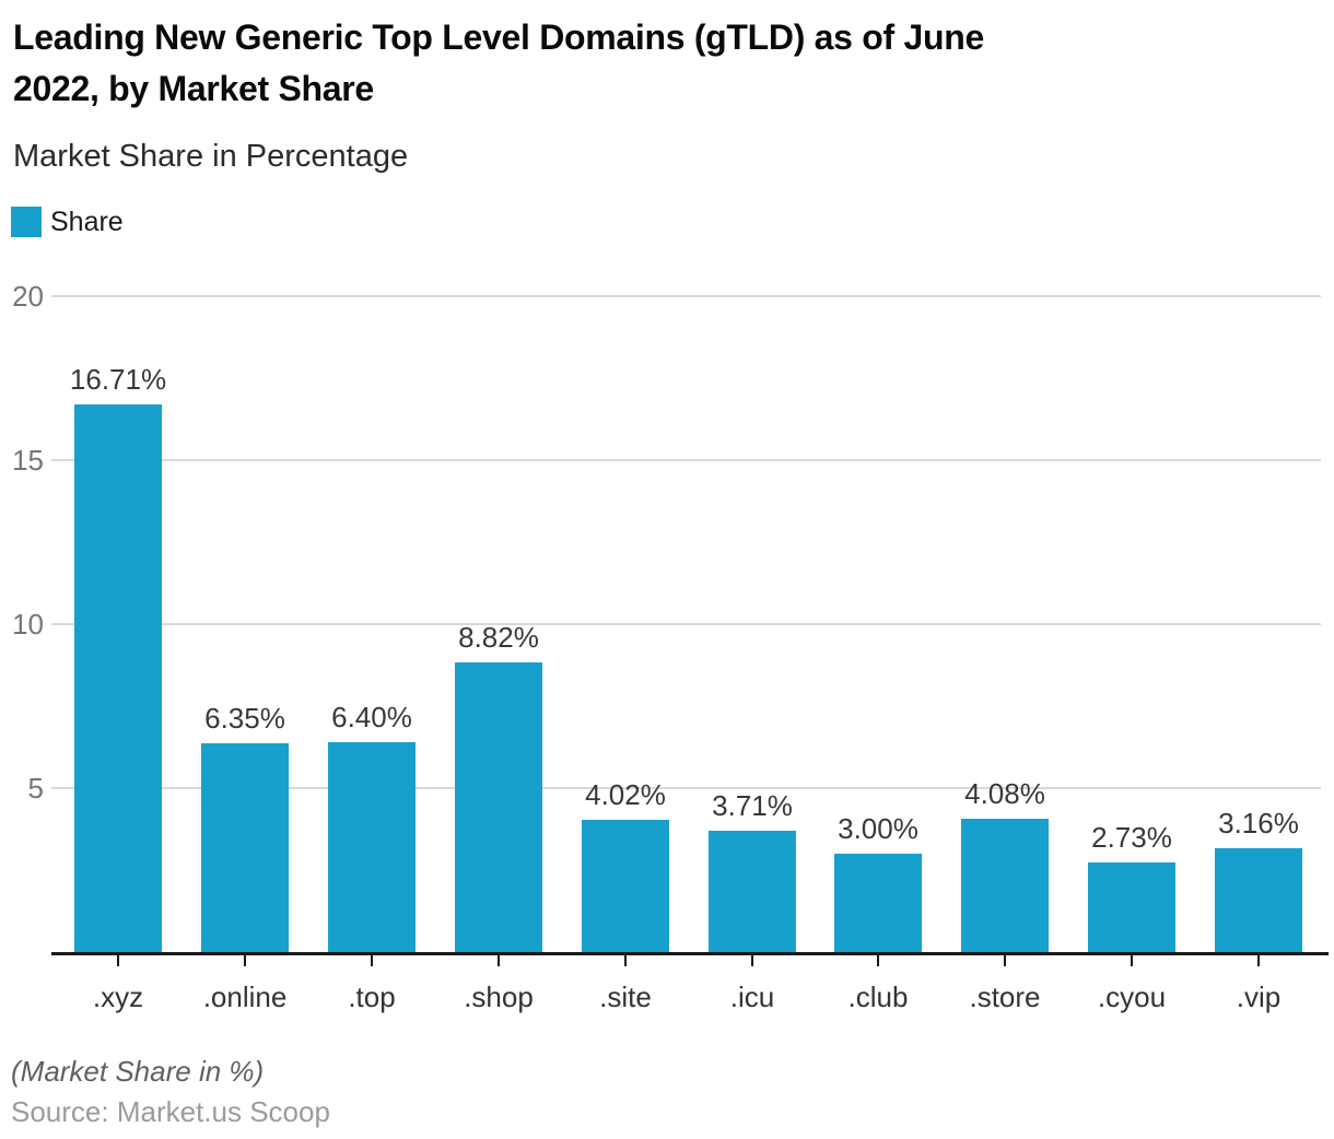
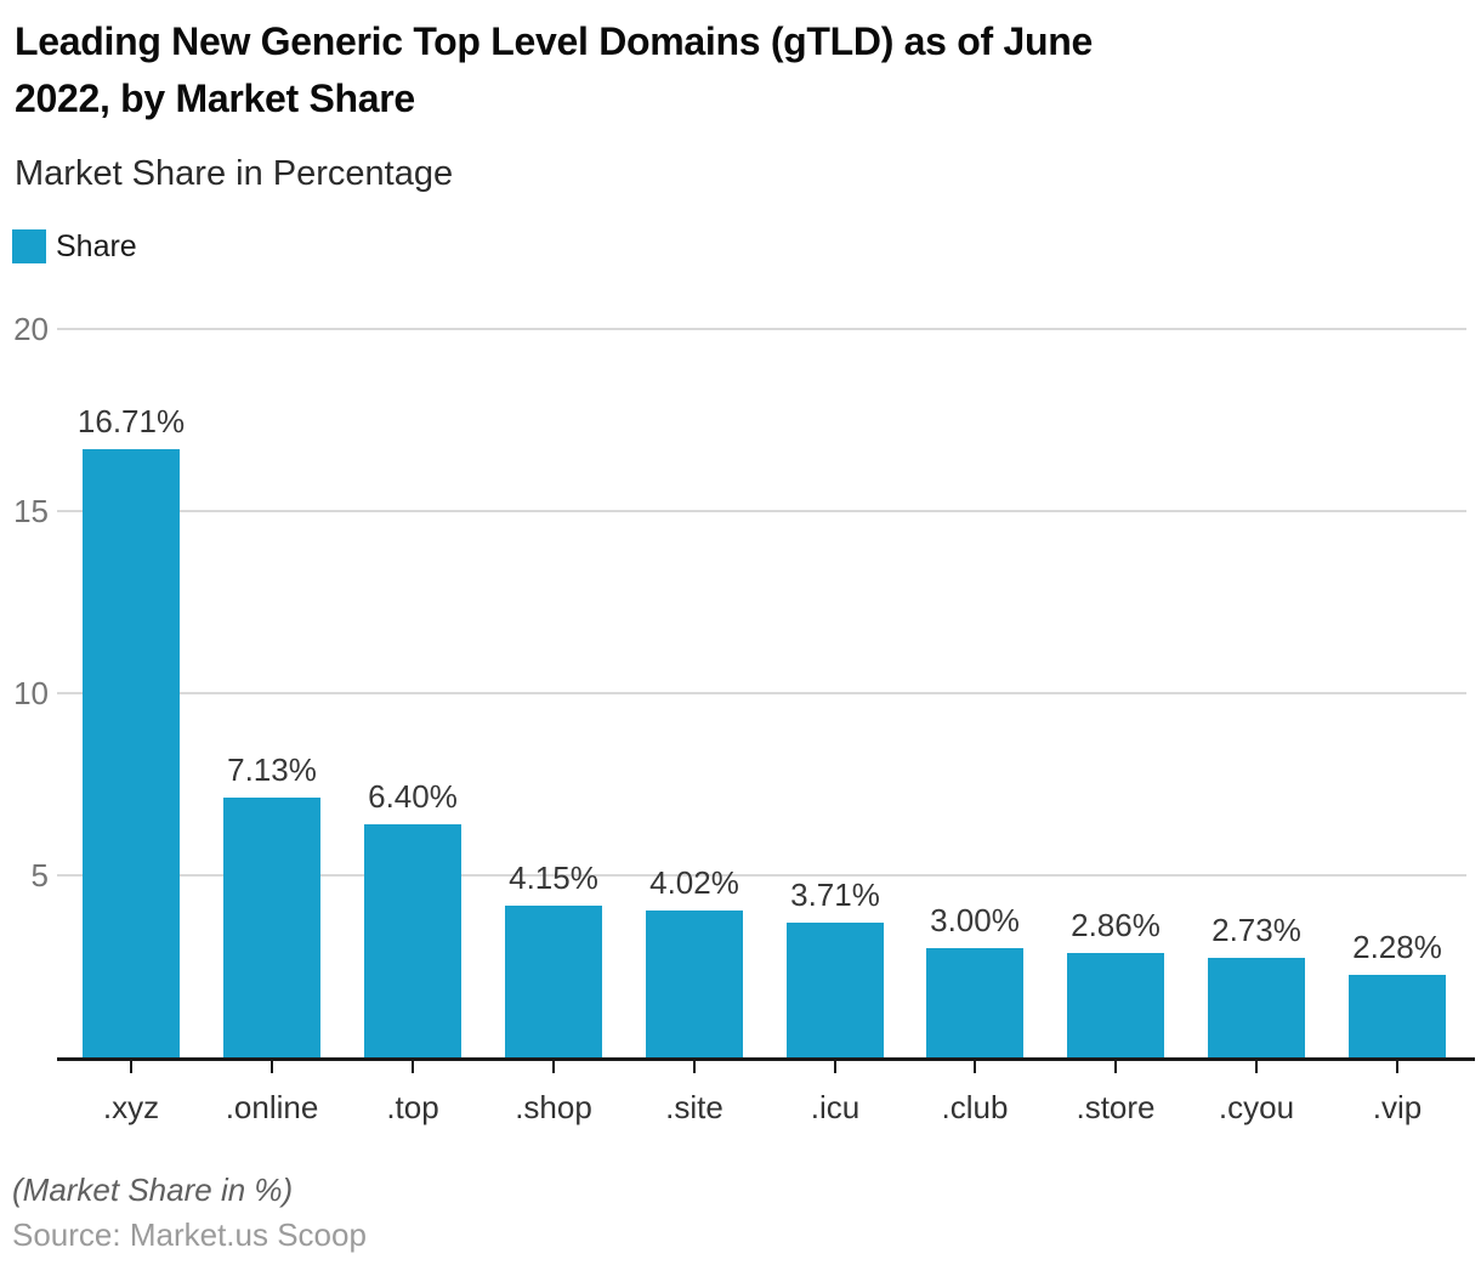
.online: 6.35% -> 7.13%
.shop: 8.82% -> 4.15%
.store: 4.08% -> 2.86%
.vip: 3.16% -> 2.28%
